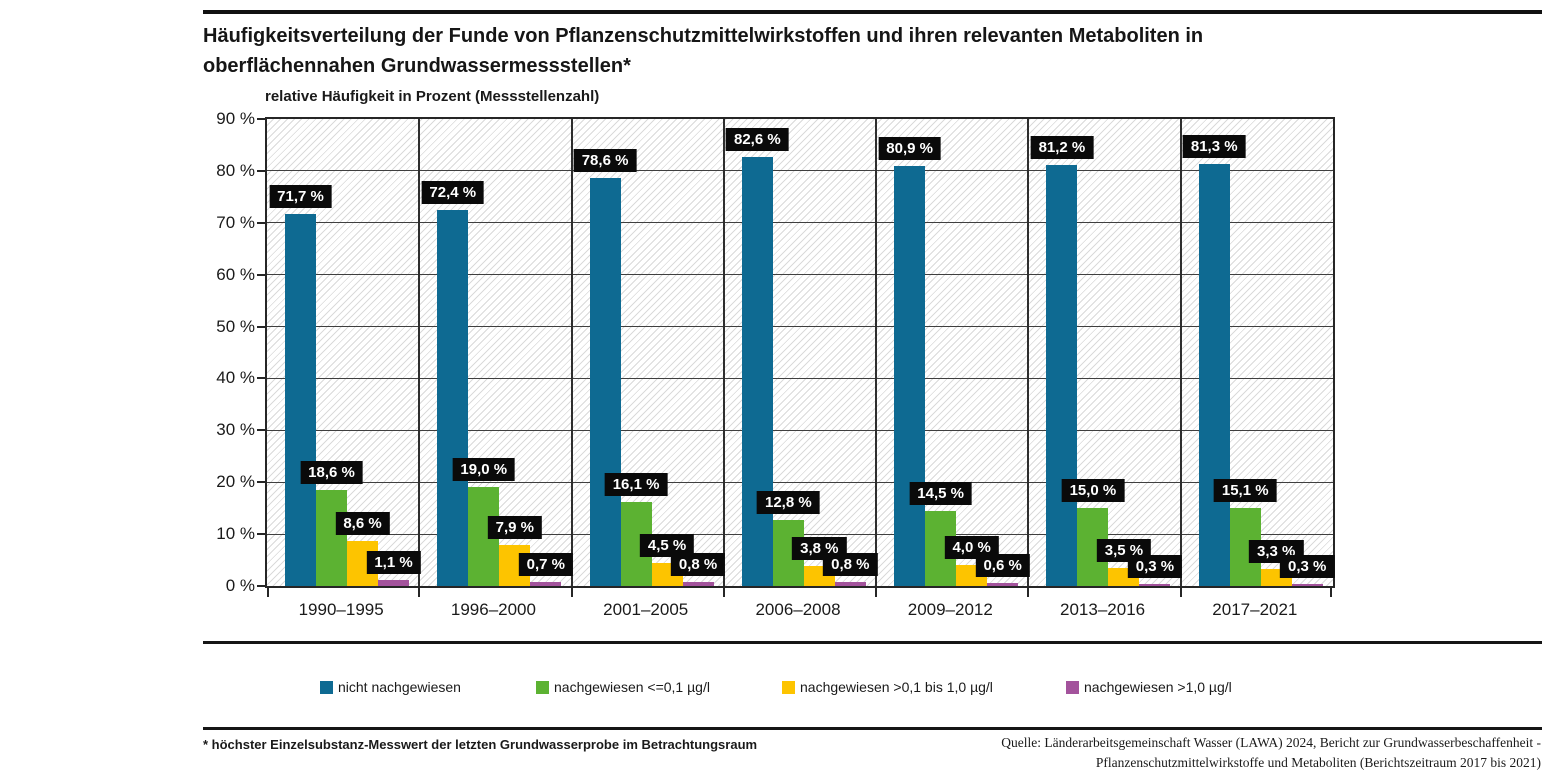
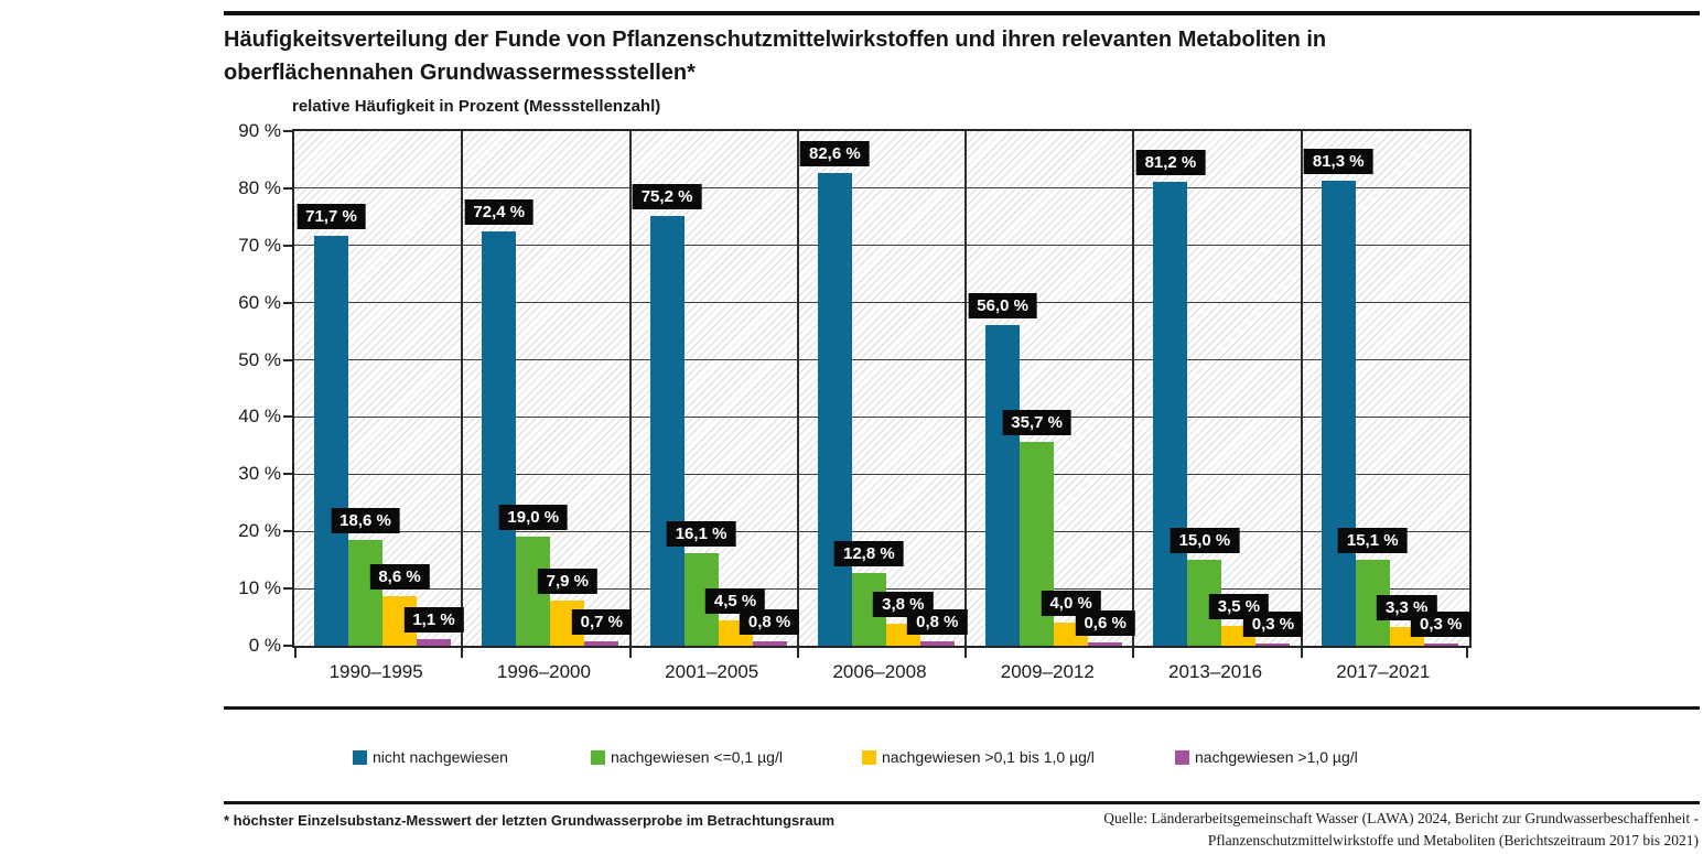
nicht nachgewiesen/2001–2005: 78,6 -> 75,2
nicht nachgewiesen/2009–2012: 80,9 -> 56,0
nachgewiesen <=0,1 µg/l/2009–2012: 14,5 -> 35,7
